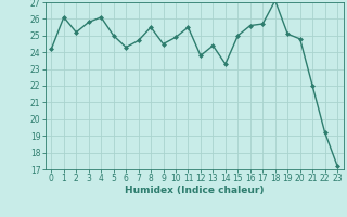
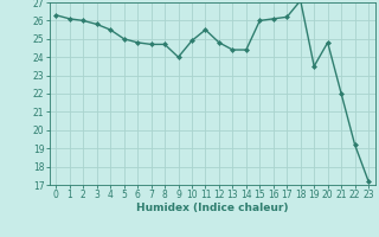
0: 24.2 -> 26.3
2: 25.2 -> 26.0
4: 26.1 -> 25.5
6: 24.3 -> 24.8
8: 25.5 -> 24.7
9: 24.5 -> 24.0
12: 23.8 -> 24.8
14: 23.3 -> 24.4
15: 25.0 -> 26.0
16: 25.6 -> 26.1
17: 25.7 -> 26.2
19: 25.1 -> 23.5
